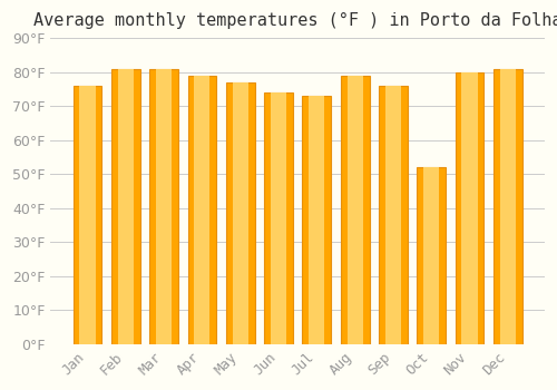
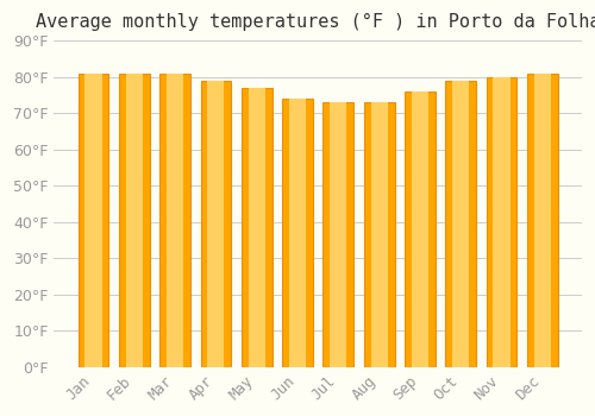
Jan: 76°F -> 81°F
Aug: 79°F -> 73°F
Oct: 52°F -> 79°F
